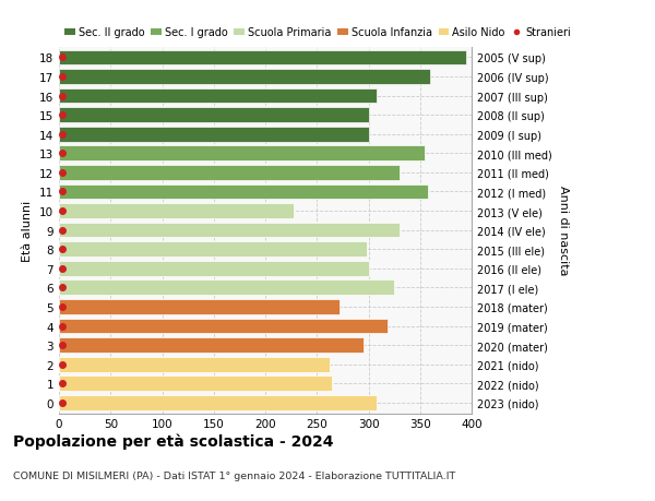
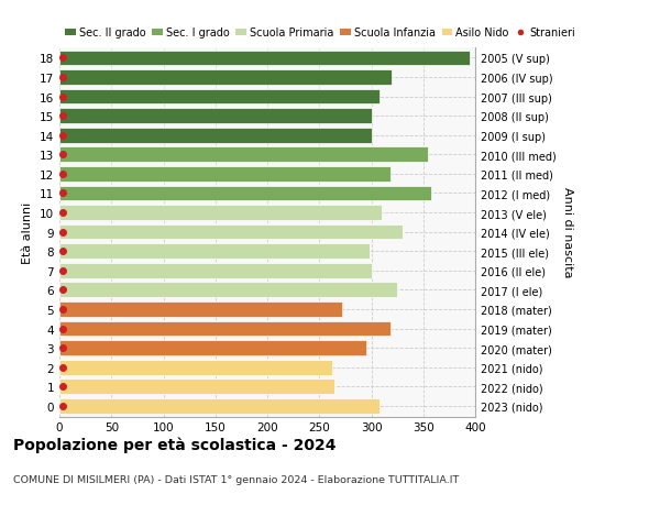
17: 360 -> 320
12: 330 -> 318
10: 228 -> 310
